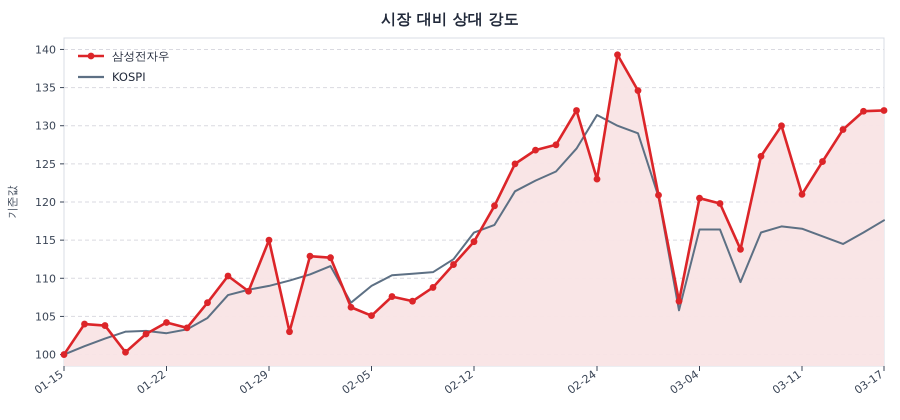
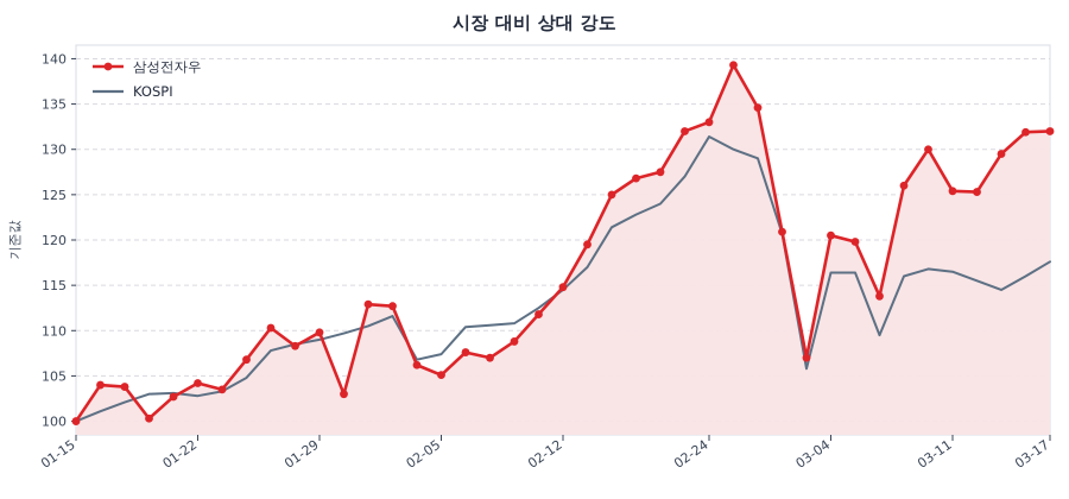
삼성전자우/01-29: 115 -> 110
KOSPI/02-05: 109 -> 107
KOSPI/02-12: 116 -> 114
삼성전자우/02-24: 123 -> 133
삼성전자우/03-11: 121 -> 125
